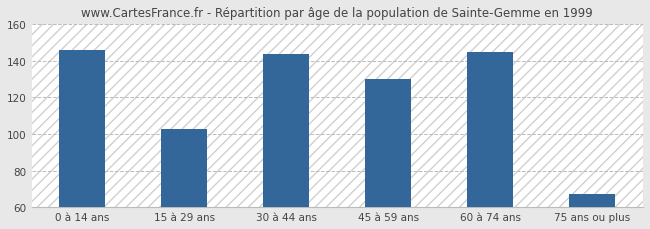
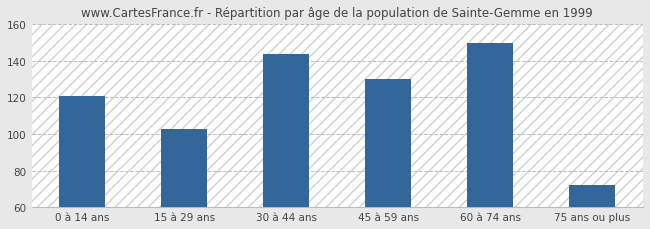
0 à 14 ans: 146 -> 121
60 à 74 ans: 145 -> 150
75 ans ou plus: 67 -> 72
